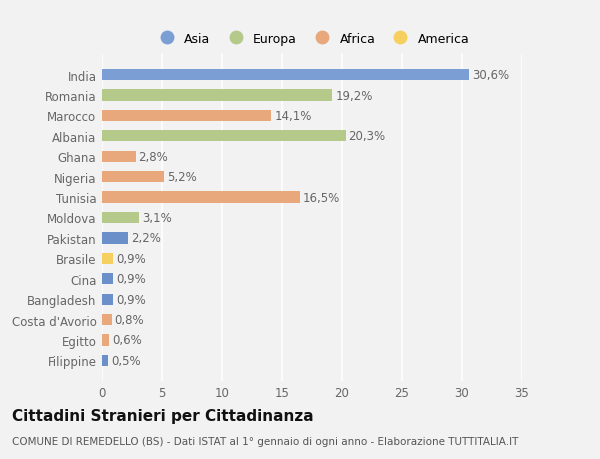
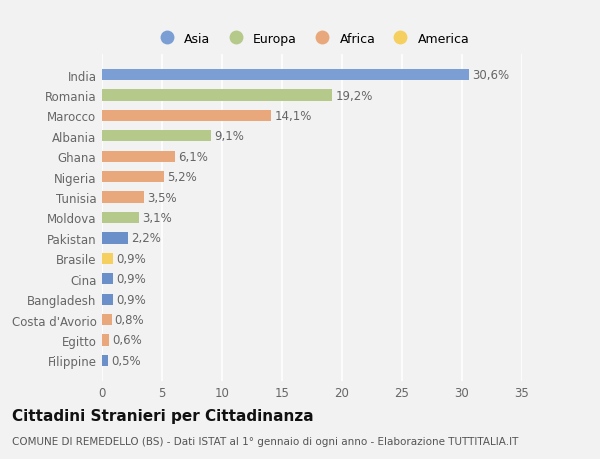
Albania: 20,3% -> 9,1%
Ghana: 2,8% -> 6,1%
Tunisia: 16,5% -> 3,5%
